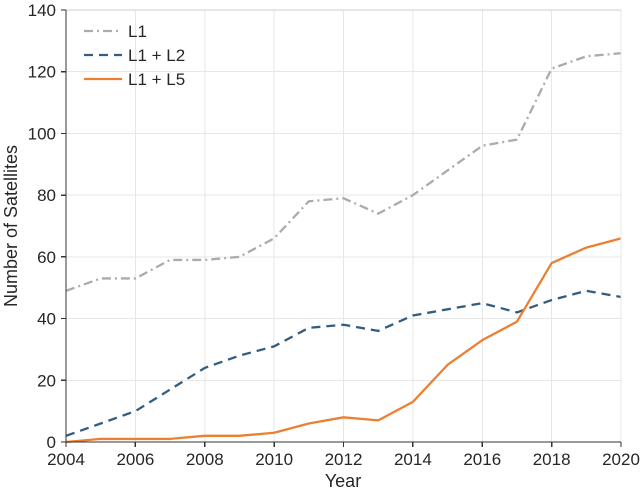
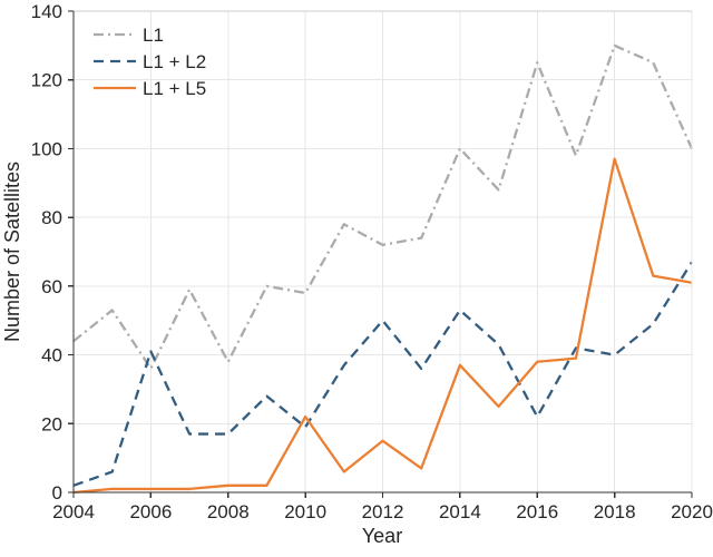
L1/2004: 49 -> 44
L1/2006: 53 -> 36
L1 + L2/2006: 10 -> 41
L1/2008: 59 -> 38
L1 + L2/2008: 24 -> 17
L1/2010: 66 -> 58
L1 + L2/2010: 31 -> 19
L1 + L5/2010: 3 -> 22
L1/2012: 79 -> 72
L1 + L2/2012: 38 -> 50
L1 + L5/2012: 8 -> 15
L1/2014: 80 -> 100
L1 + L2/2014: 41 -> 53
L1 + L5/2014: 13 -> 37
L1/2016: 96 -> 125
L1 + L2/2016: 45 -> 22
L1 + L5/2016: 33 -> 38
L1/2018: 121 -> 130
L1 + L2/2018: 46 -> 40
L1 + L5/2018: 58 -> 97
L1/2020: 126 -> 100
L1 + L2/2020: 47 -> 67
L1 + L5/2020: 66 -> 61
